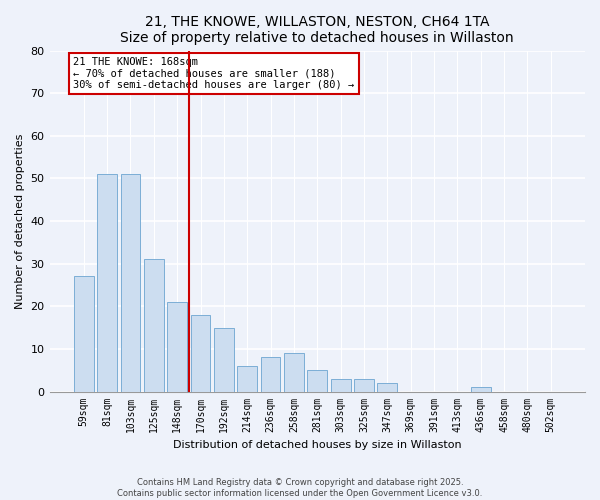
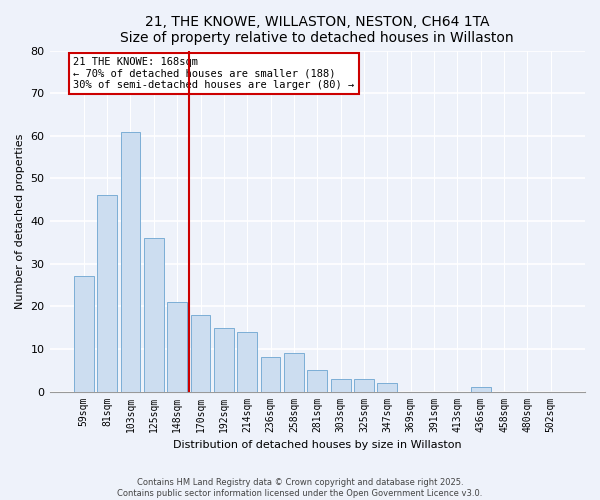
81sqm: 51 -> 46
103sqm: 51 -> 61
125sqm: 31 -> 36
214sqm: 6 -> 14
